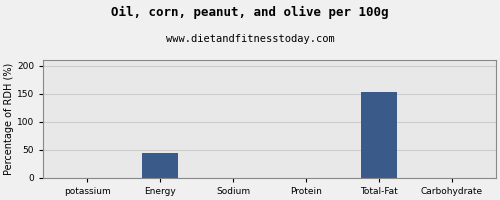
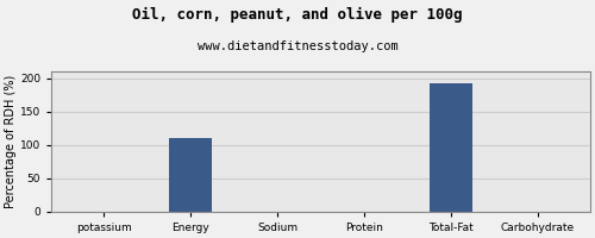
Energy: 45 -> 110
Total-Fat: 154 -> 192
